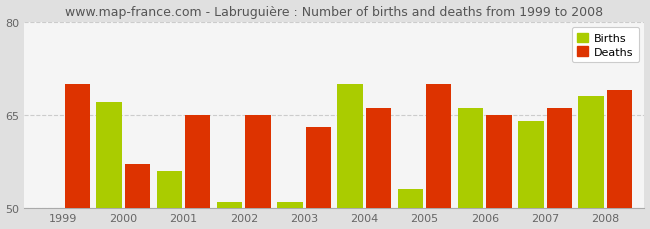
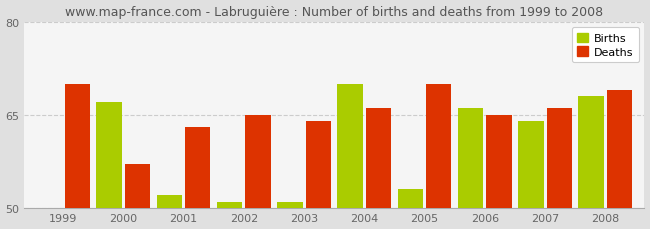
Births/2001: 56 -> 52
Deaths/2001: 65 -> 63
Deaths/2003: 63 -> 64
